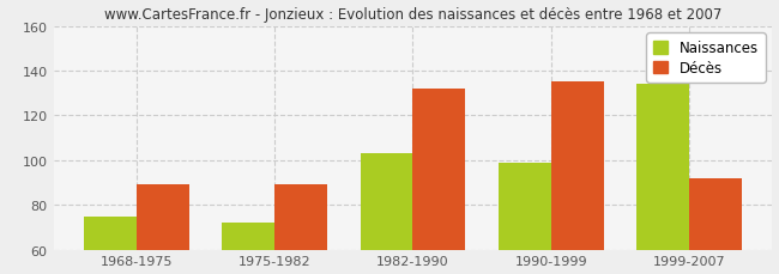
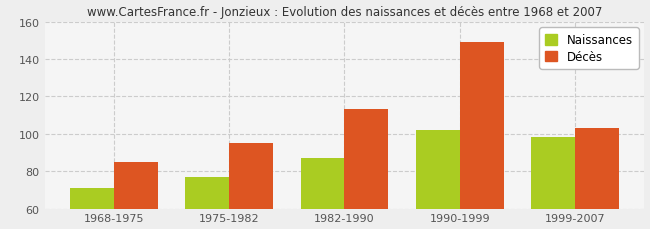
Naissances/1968-1975: 75 -> 71
Décès/1968-1975: 89 -> 85
Naissances/1975-1982: 72 -> 77
Décès/1975-1982: 89 -> 95
Naissances/1982-1990: 103 -> 87
Décès/1982-1990: 132 -> 113
Naissances/1990-1999: 99 -> 102
Décès/1990-1999: 135 -> 149
Naissances/1999-2007: 134 -> 98
Décès/1999-2007: 92 -> 103
